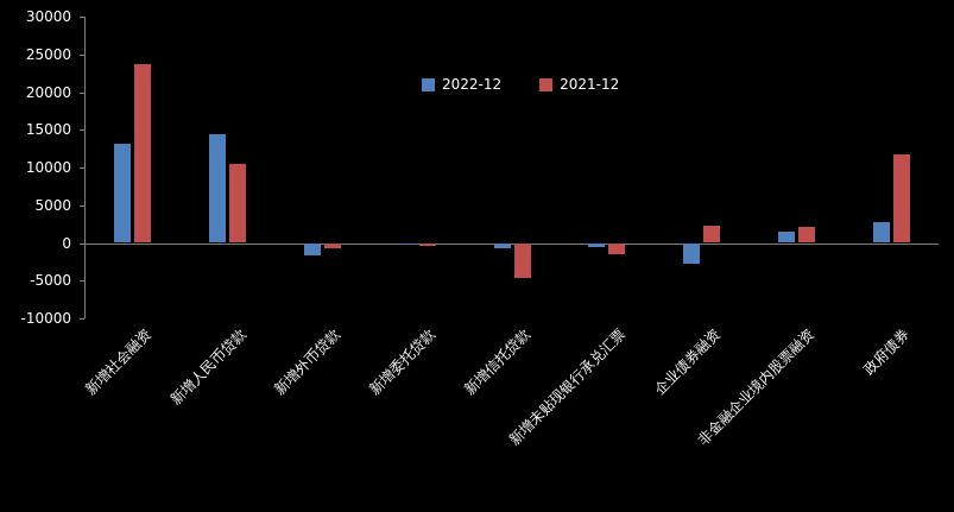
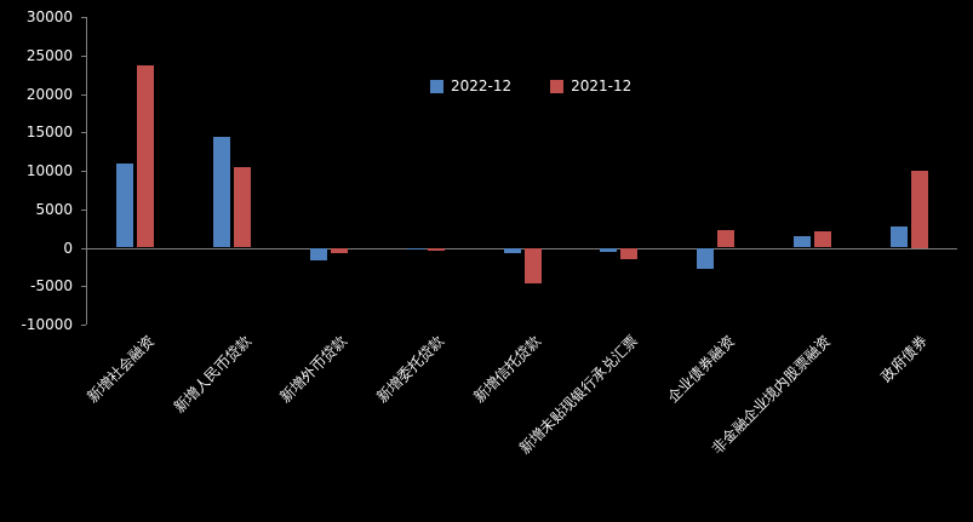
2022-12/新增社会融资: 13000 -> 11000
2021-12/政府债券: 12000 -> 10000
